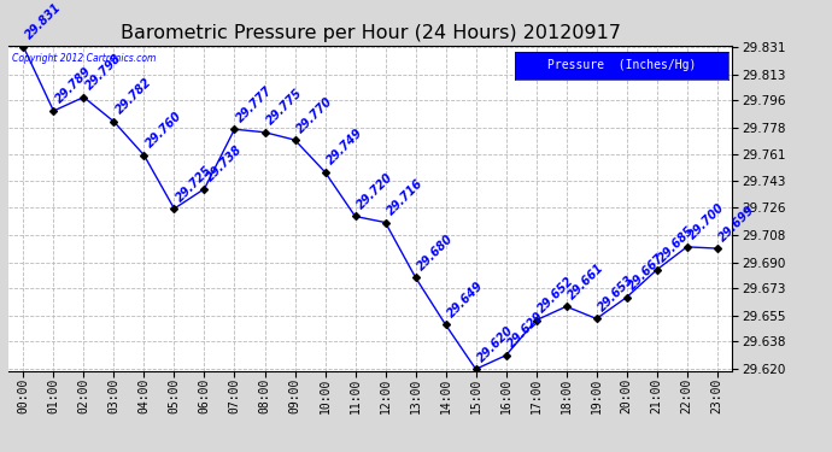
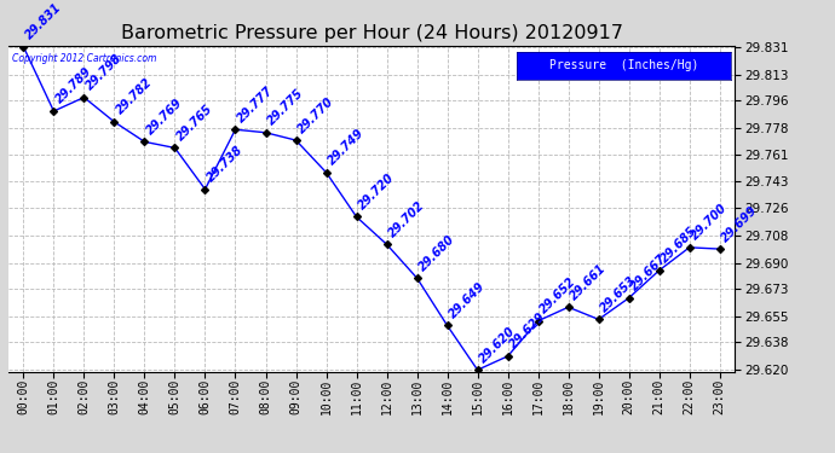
04:00: 29.760 -> 29.769
05:00: 29.725 -> 29.765
12:00: 29.716 -> 29.702
